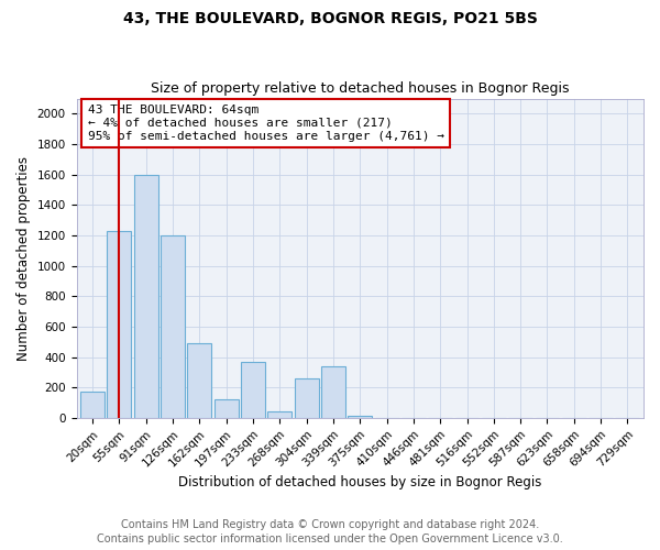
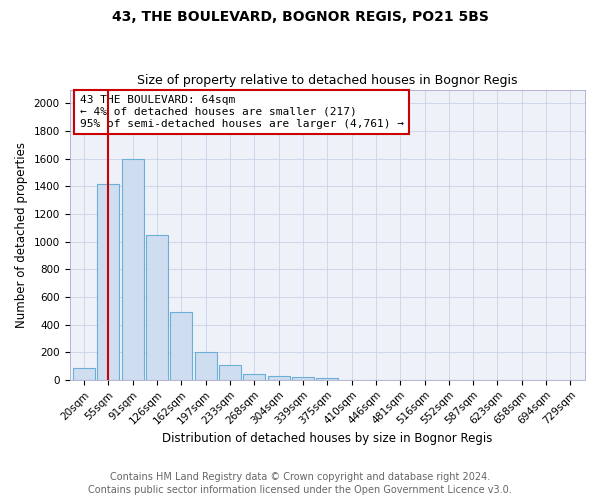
20sqm: 170 -> 80
55sqm: 1230 -> 1420
126sqm: 1200 -> 1050
197sqm: 120 -> 200
233sqm: 370 -> 100
304sqm: 260 -> 20
339sqm: 340 -> 20
